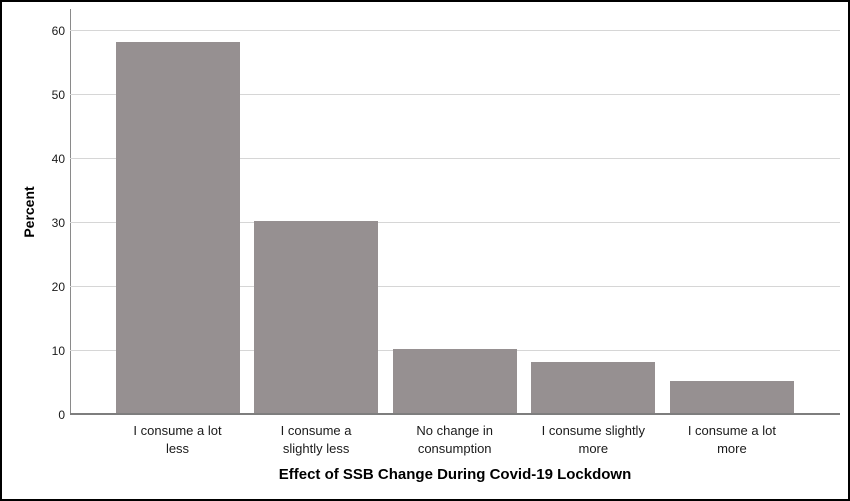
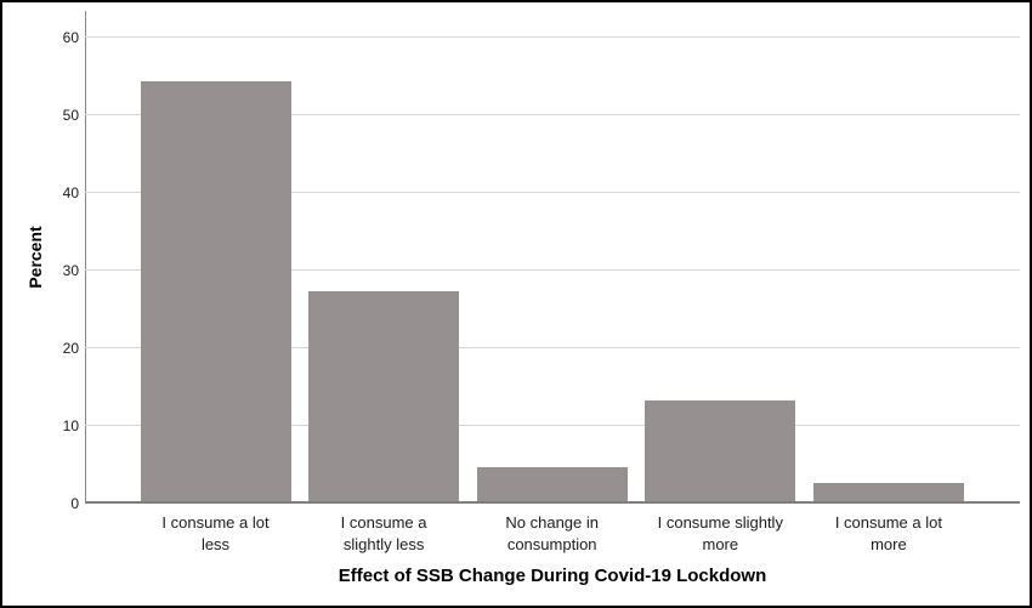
I consume a lot less: 58 -> 54
I consume a slightly less: 30 -> 27
No change in consumption: 10 -> 4
I consume slightly more: 8 -> 13
I consume a lot more: 5 -> 2
